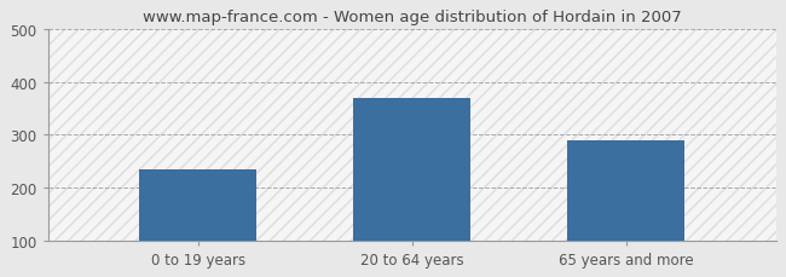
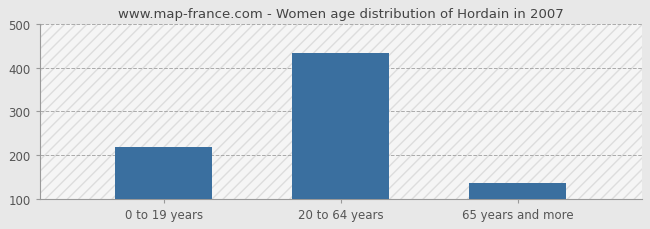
0 to 19 years: 235 -> 218
20 to 64 years: 370 -> 435
65 years and more: 290 -> 135
